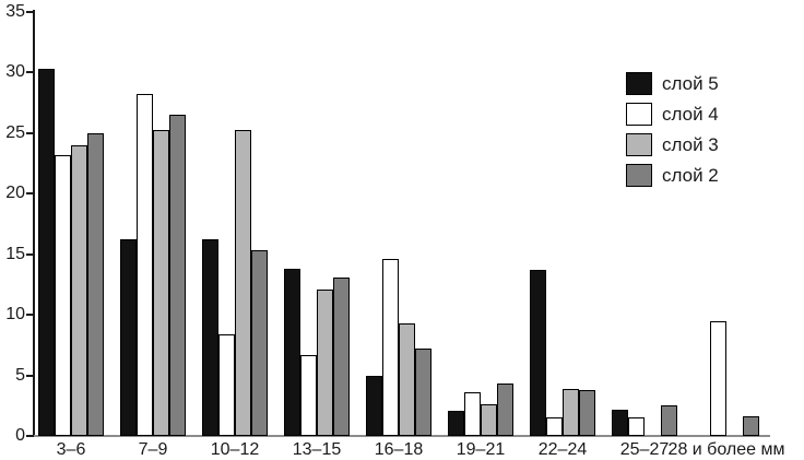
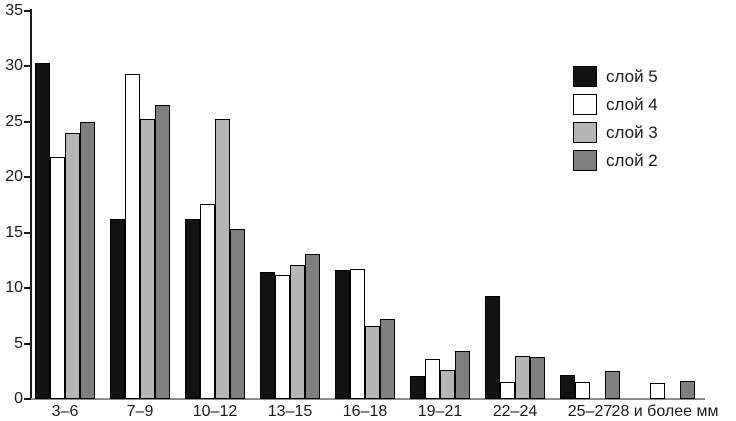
слой 4/3–6: 23.2 -> 21.8
слой 4/7–9: 28.2 -> 29.3
слой 4/10–12: 8.4 -> 17.6
слой 5/13–15: 13.8 -> 11.5
слой 4/13–15: 6.7 -> 11.2
слой 5/16–18: 5.0 -> 11.6
слой 4/16–18: 14.6 -> 11.7
слой 3/16–18: 9.3 -> 6.6
слой 5/22–24: 13.7 -> 9.3
слой 4/28 и более мм: 9.5 -> 1.4
